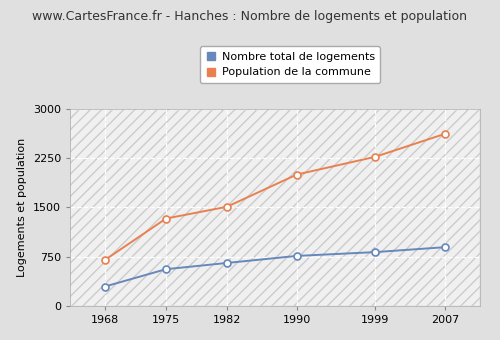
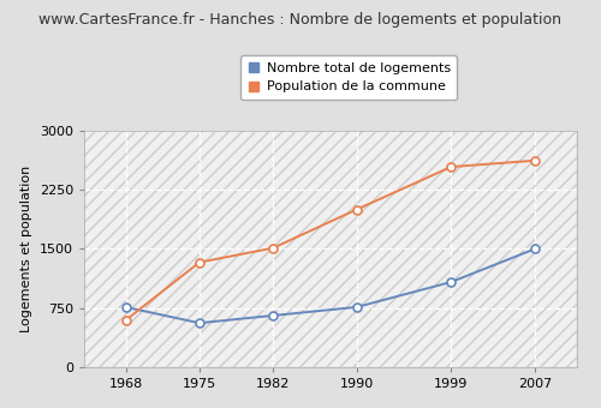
Nombre total de logements/1968: 300 -> 760
Population de la commune/1968: 700 -> 600
Nombre total de logements/1999: 820 -> 1080
Population de la commune/1999: 2270 -> 2540
Nombre total de logements/2007: 900 -> 1500
